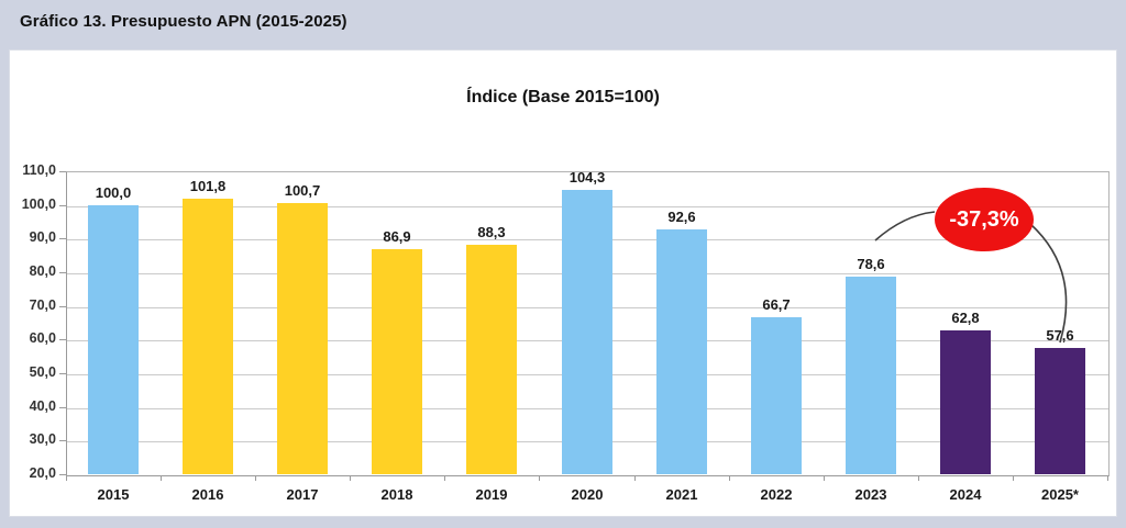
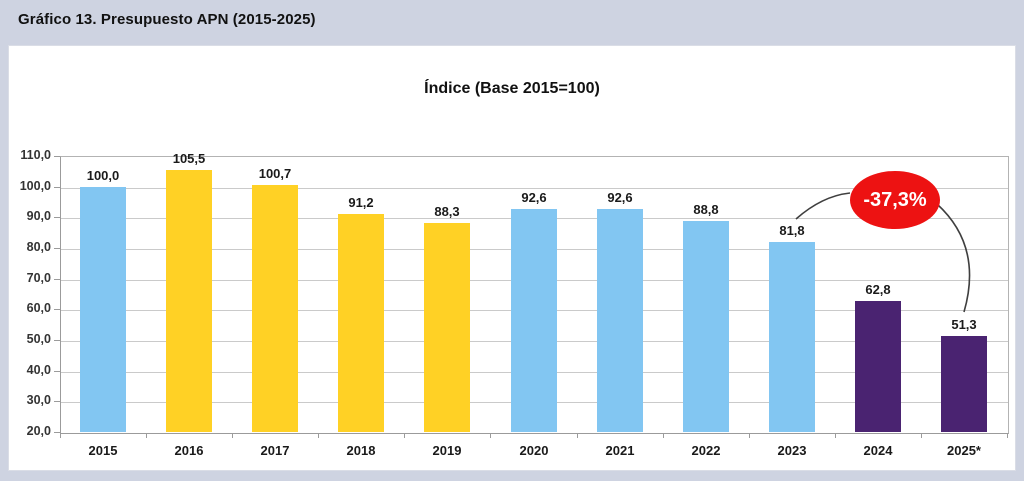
2016: 101,8 -> 105,5
2018: 86,9 -> 91,2
2020: 104,3 -> 92,6
2022: 66,7 -> 88,8
2023: 78,6 -> 81,8
2025*: 57,6 -> 51,3
